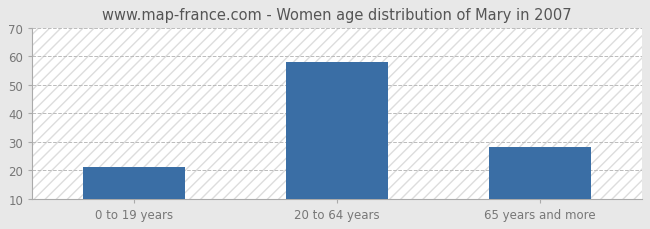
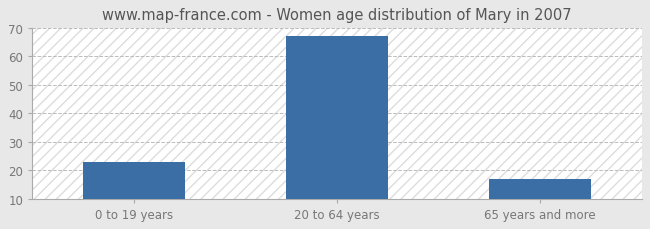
0 to 19 years: 21 -> 23
20 to 64 years: 58 -> 67
65 years and more: 28 -> 17
